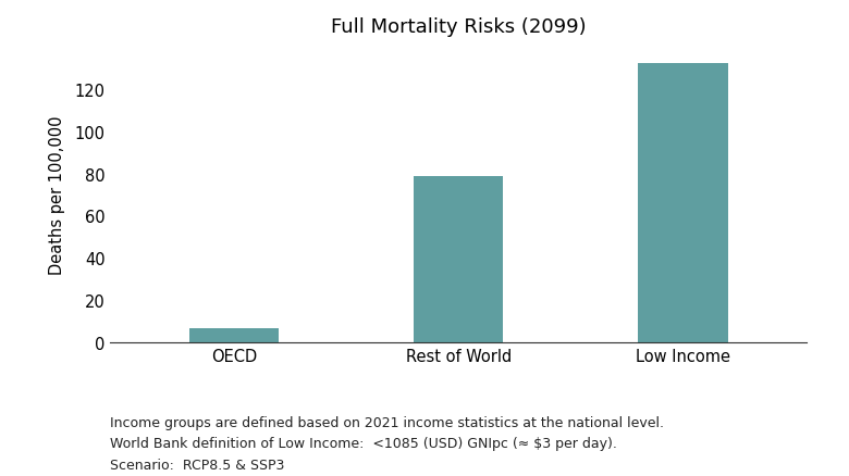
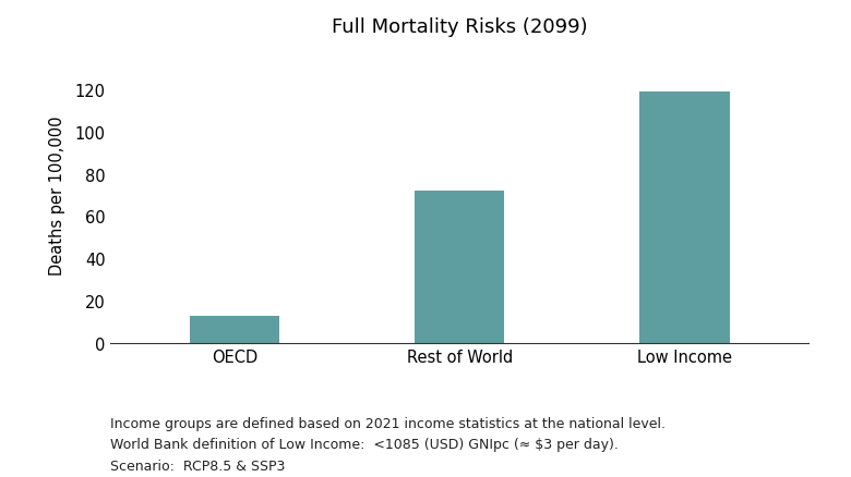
OECD: 6 -> 13
Rest of World: 78 -> 72
Low Income: 132 -> 119
